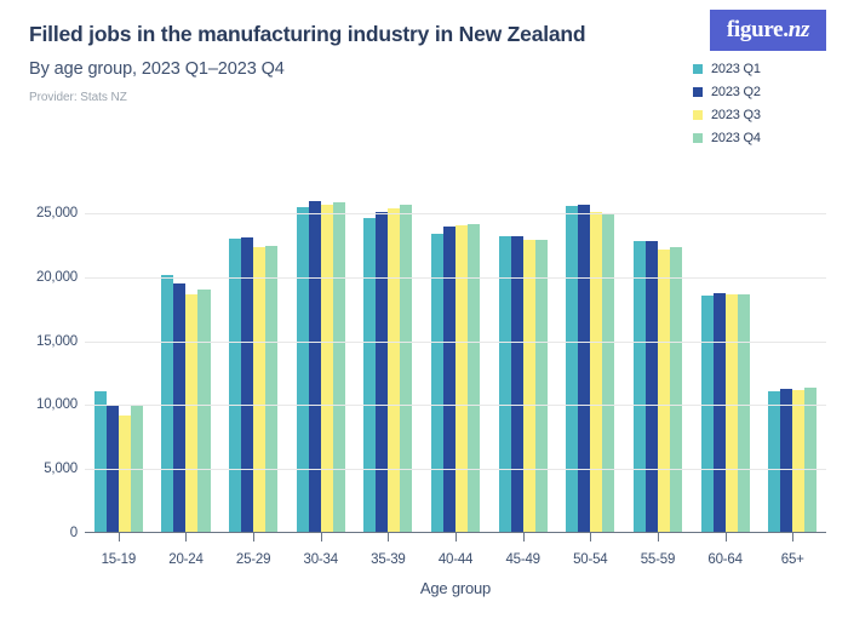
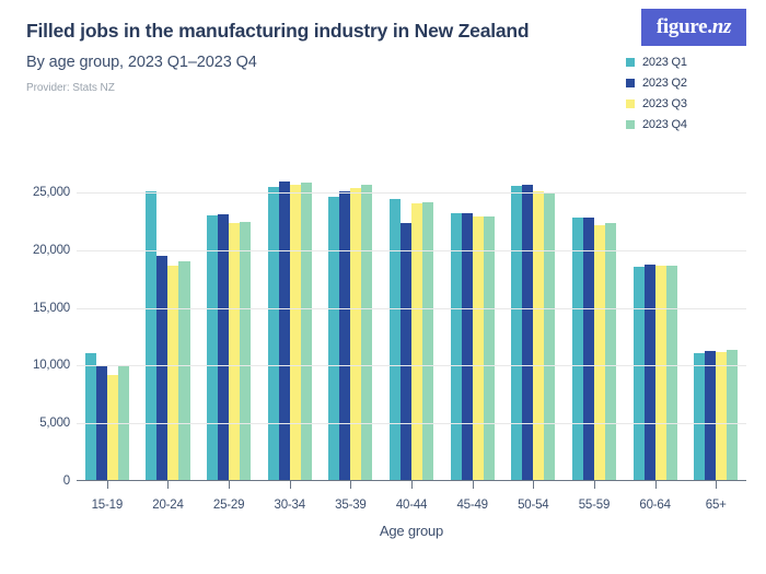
2023 Q1/20-24: 20200 -> 25100
2023 Q1/40-44: 23400 -> 24400
2023 Q2/40-44: 24000 -> 22400
